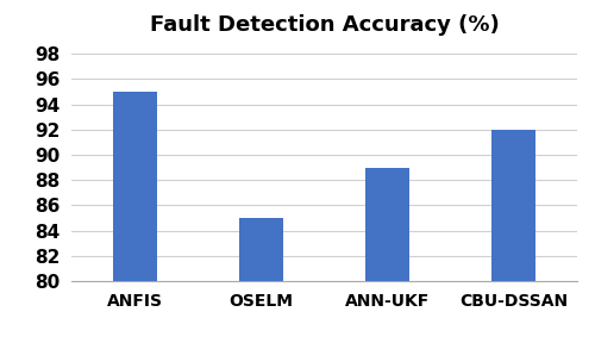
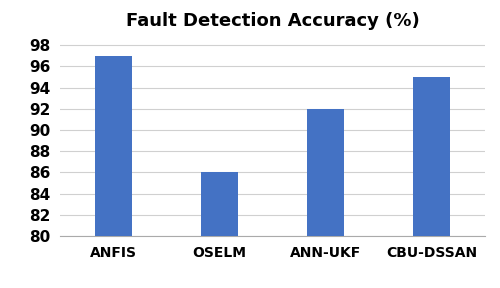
ANFIS: 95 -> 97
OSELM: 85 -> 86
ANN-UKF: 89 -> 92
CBU-DSSAN: 92 -> 95
